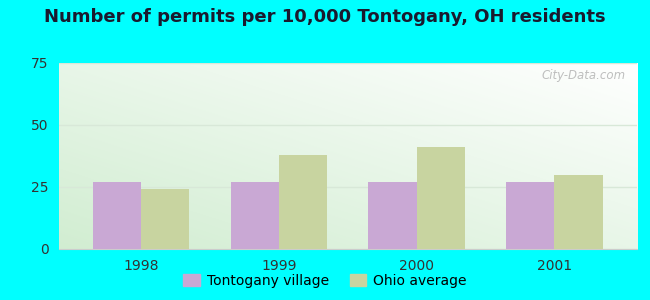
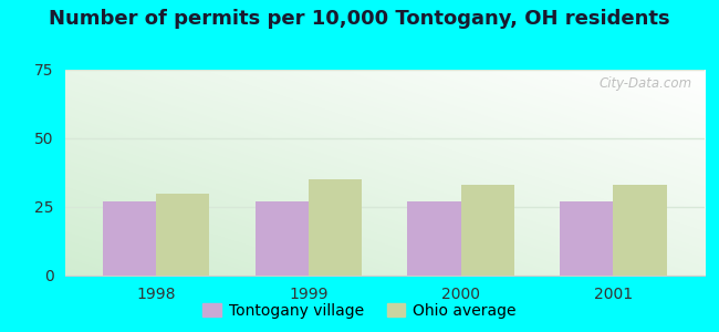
Ohio average/1998: 24 -> 30
Ohio average/1999: 38 -> 35
Ohio average/2000: 41 -> 33
Ohio average/2001: 30 -> 33
